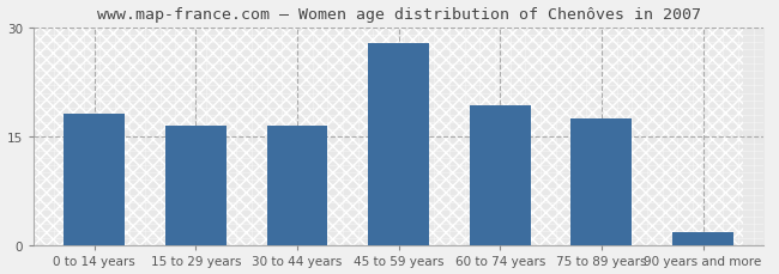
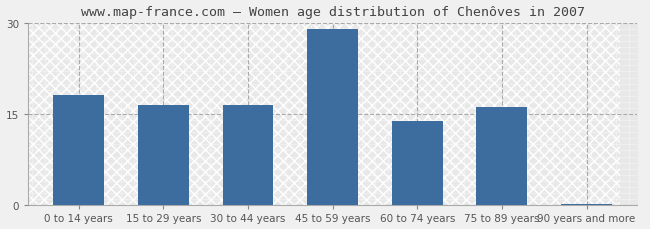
45 to 59 years: 27.8 -> 29.0
60 to 74 years: 19.2 -> 13.8
75 to 89 years: 17.4 -> 16.1
90 years and more: 1.8 -> 0.2
